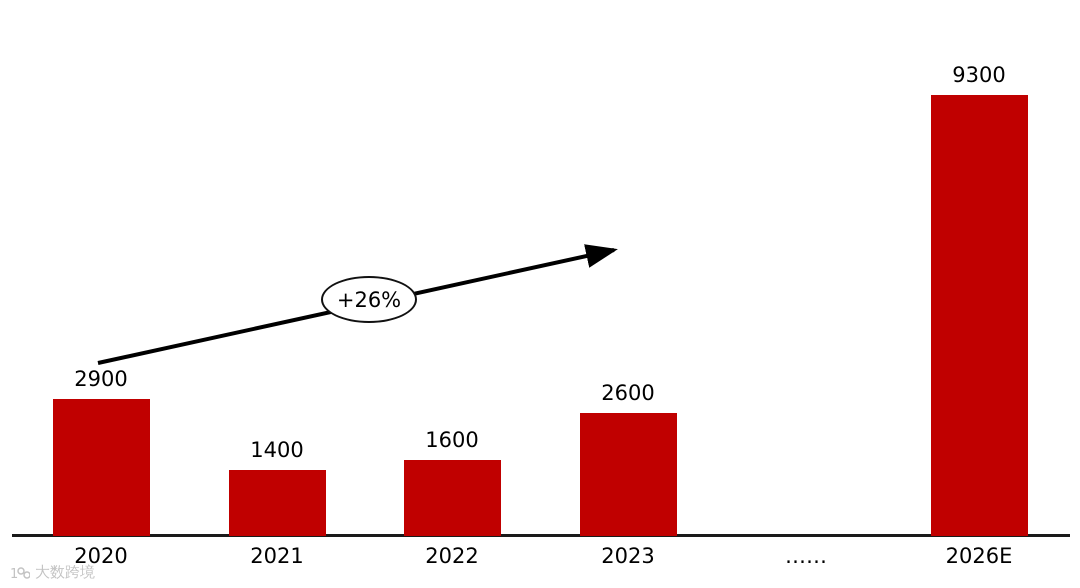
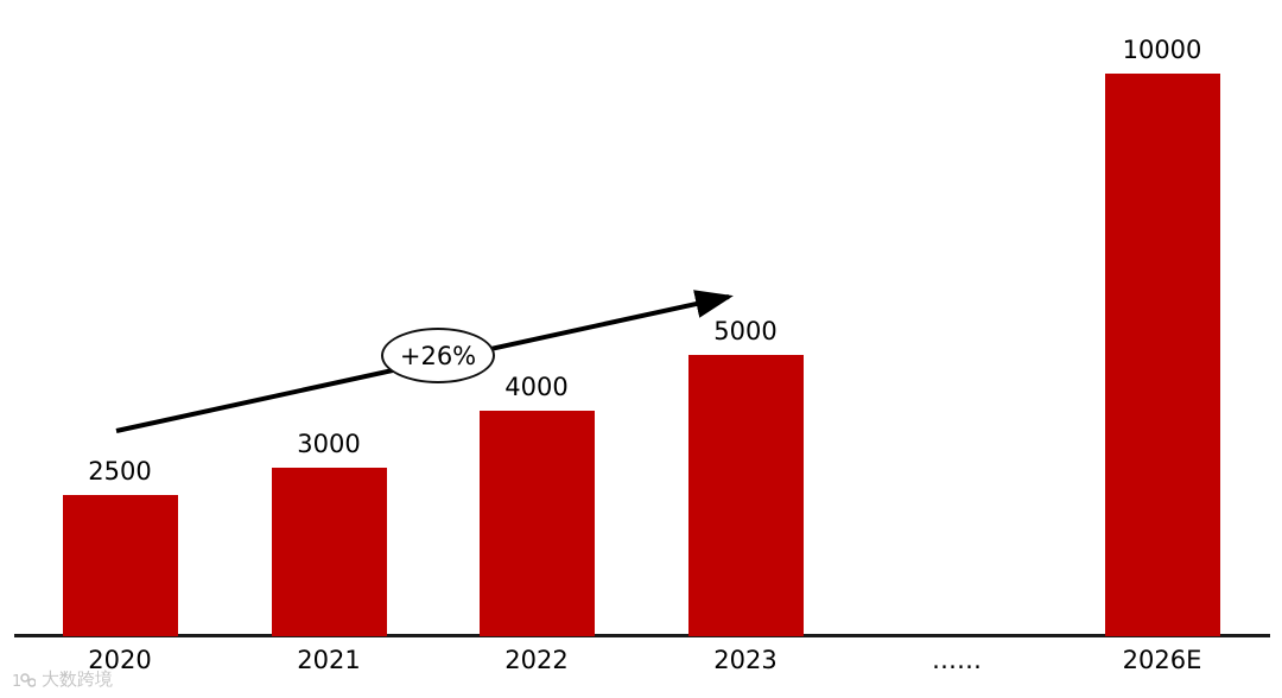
2020: 2900 -> 2500
2021: 1400 -> 3000
2022: 1600 -> 4000
2023: 2600 -> 5000
2026E: 9300 -> 10000
